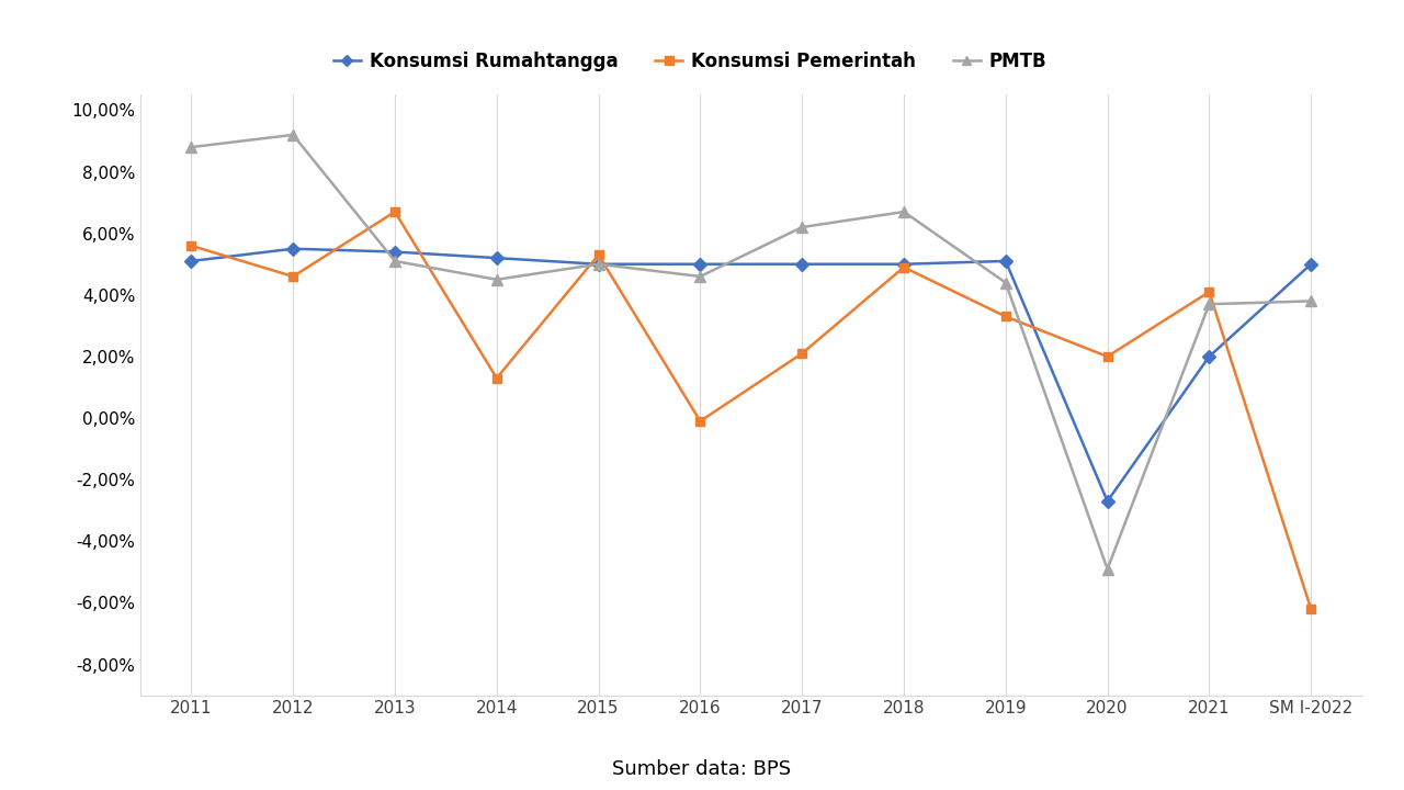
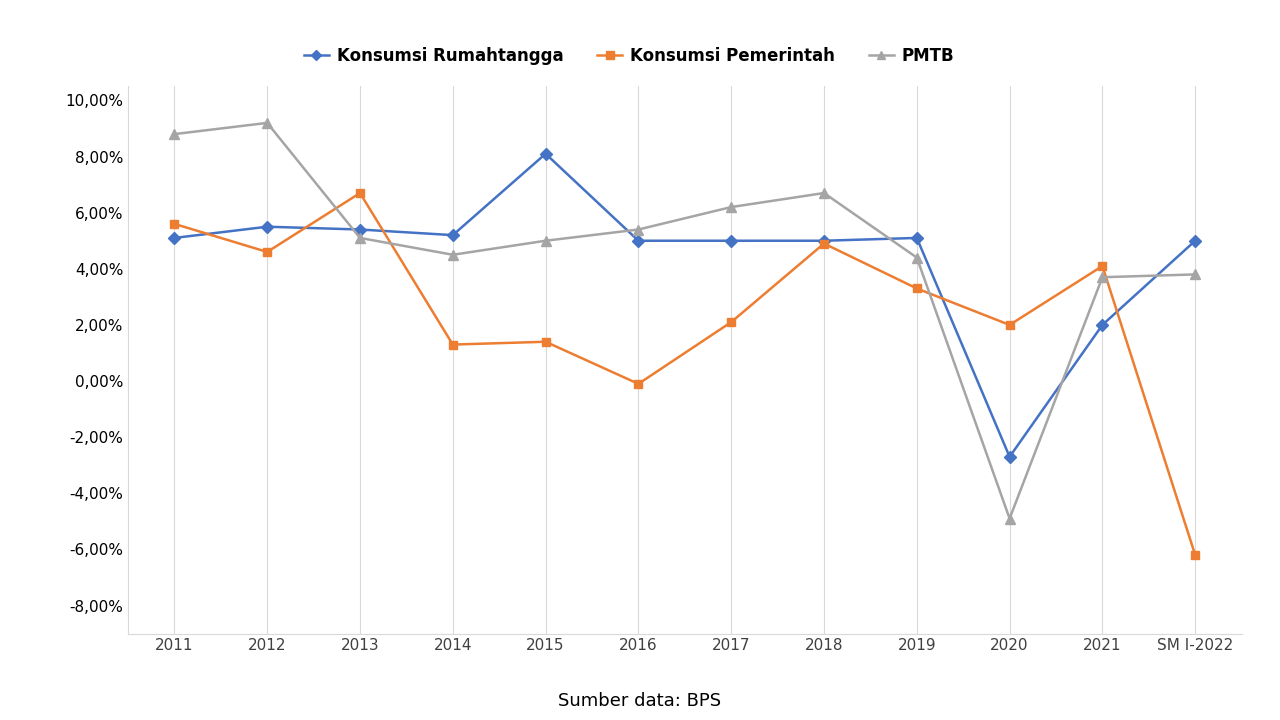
Konsumsi Rumahtangga/2015: 5,0% -> 8,1%
Konsumsi Pemerintah/2015: 5,3% -> 1,4%
PMTB/2016: 4,6% -> 5,4%
